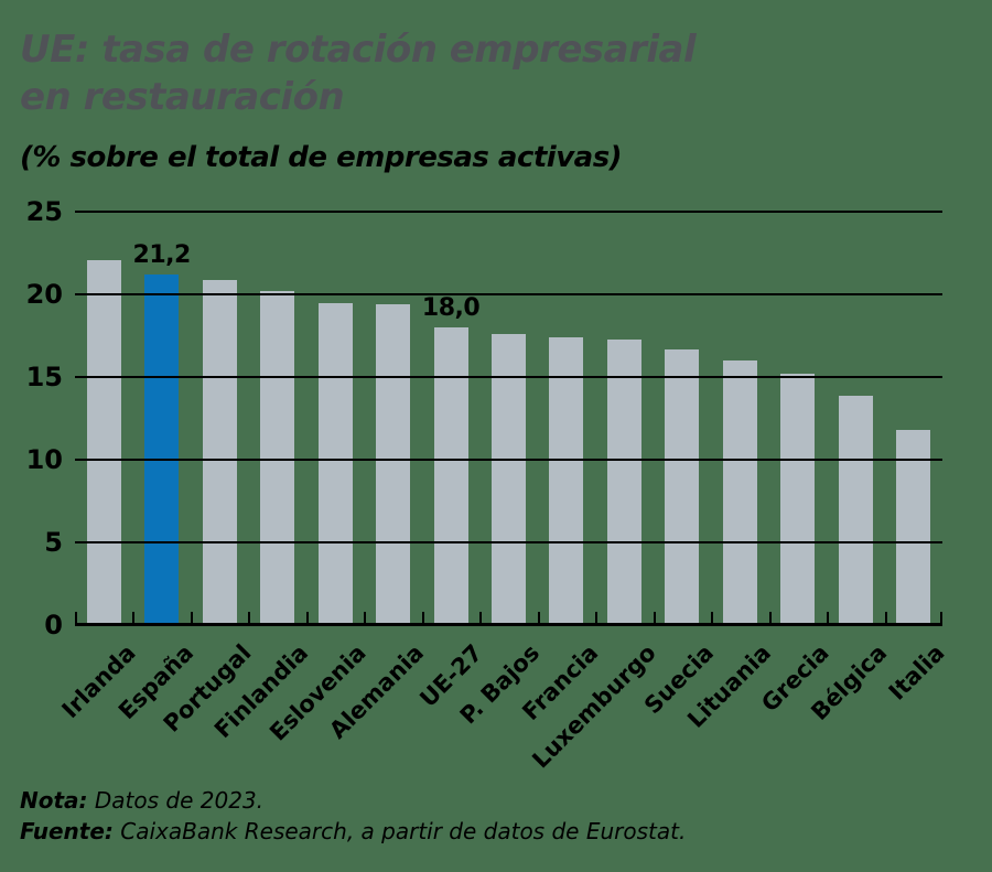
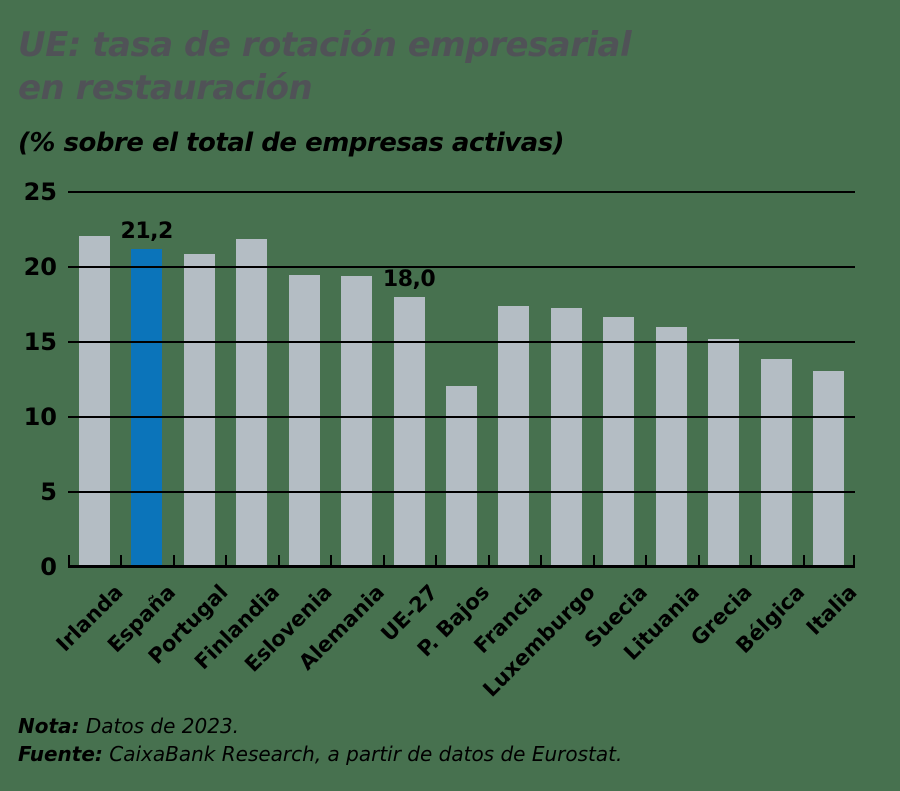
Finlandia: 20.2 -> 21.9
P. Bajos: 17.6 -> 12.1
Italia: 11.8 -> 13.1
